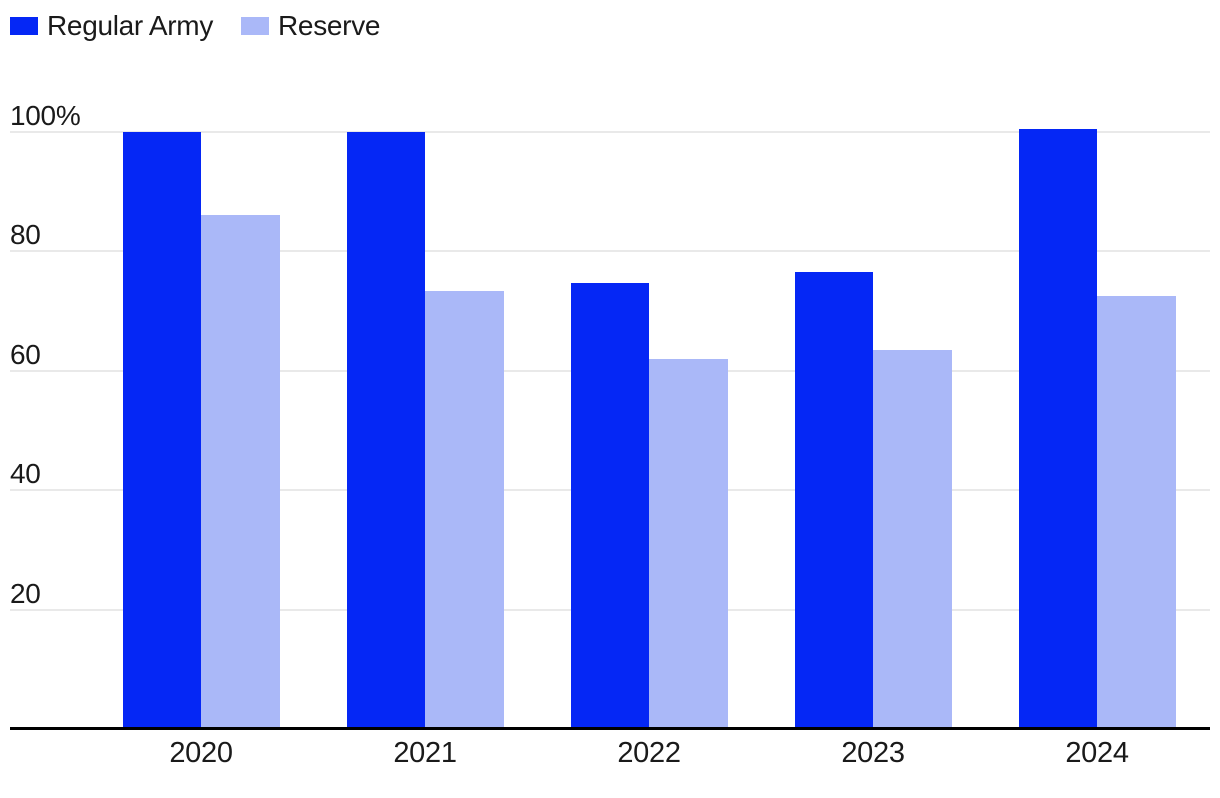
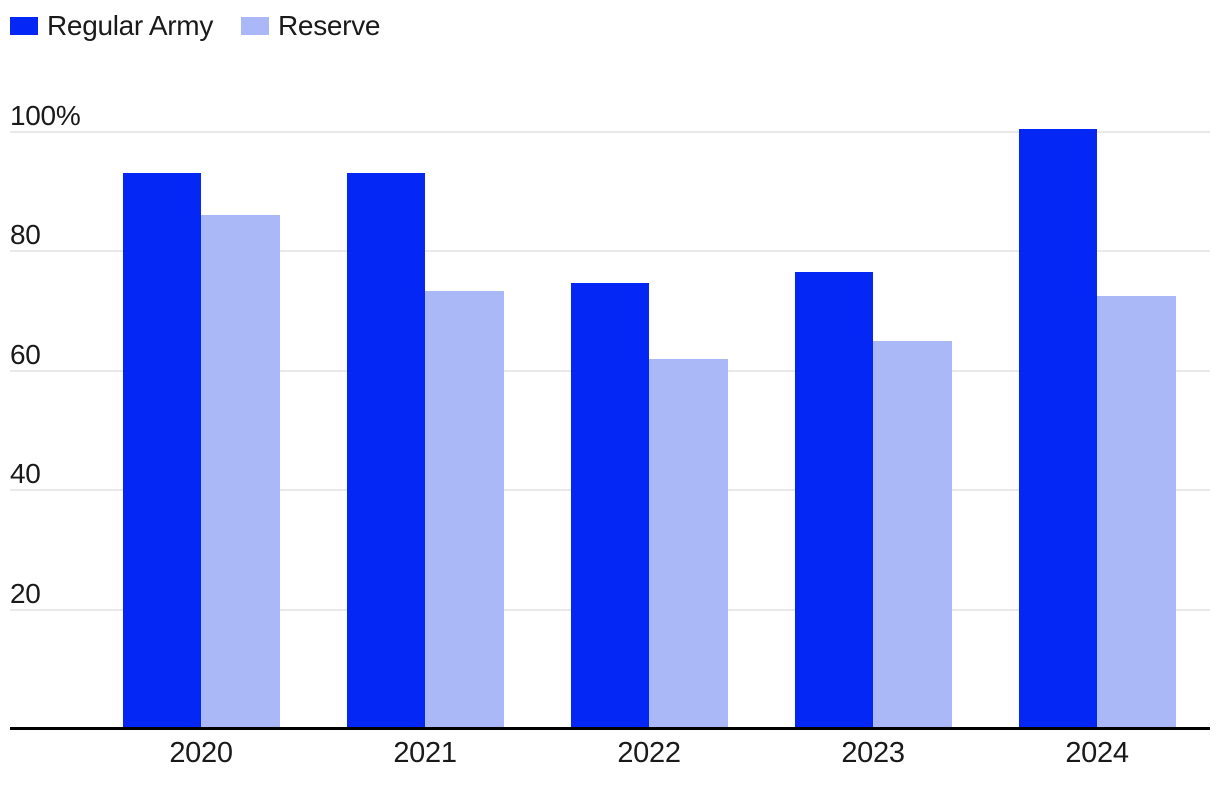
Regular Army/2020: 100% -> 93%
Regular Army/2021: 100% -> 93%
Reserve/2023: 64% -> 65%
